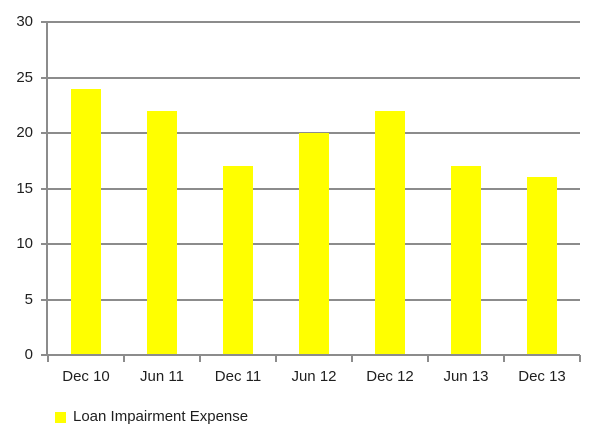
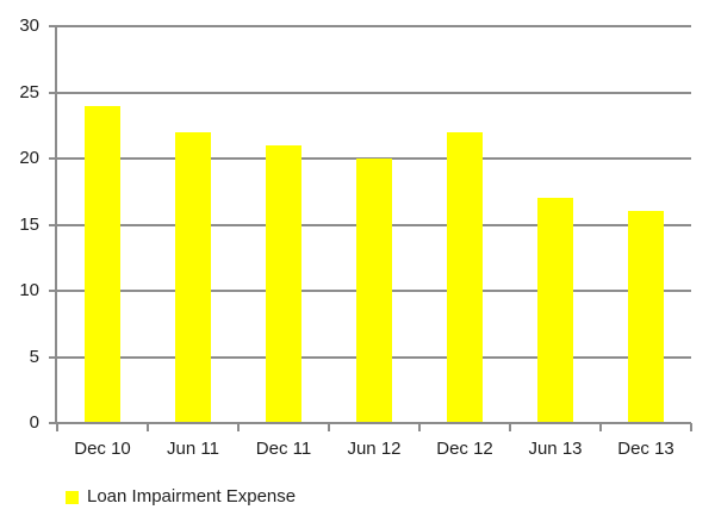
Dec 11: 17 -> 21
